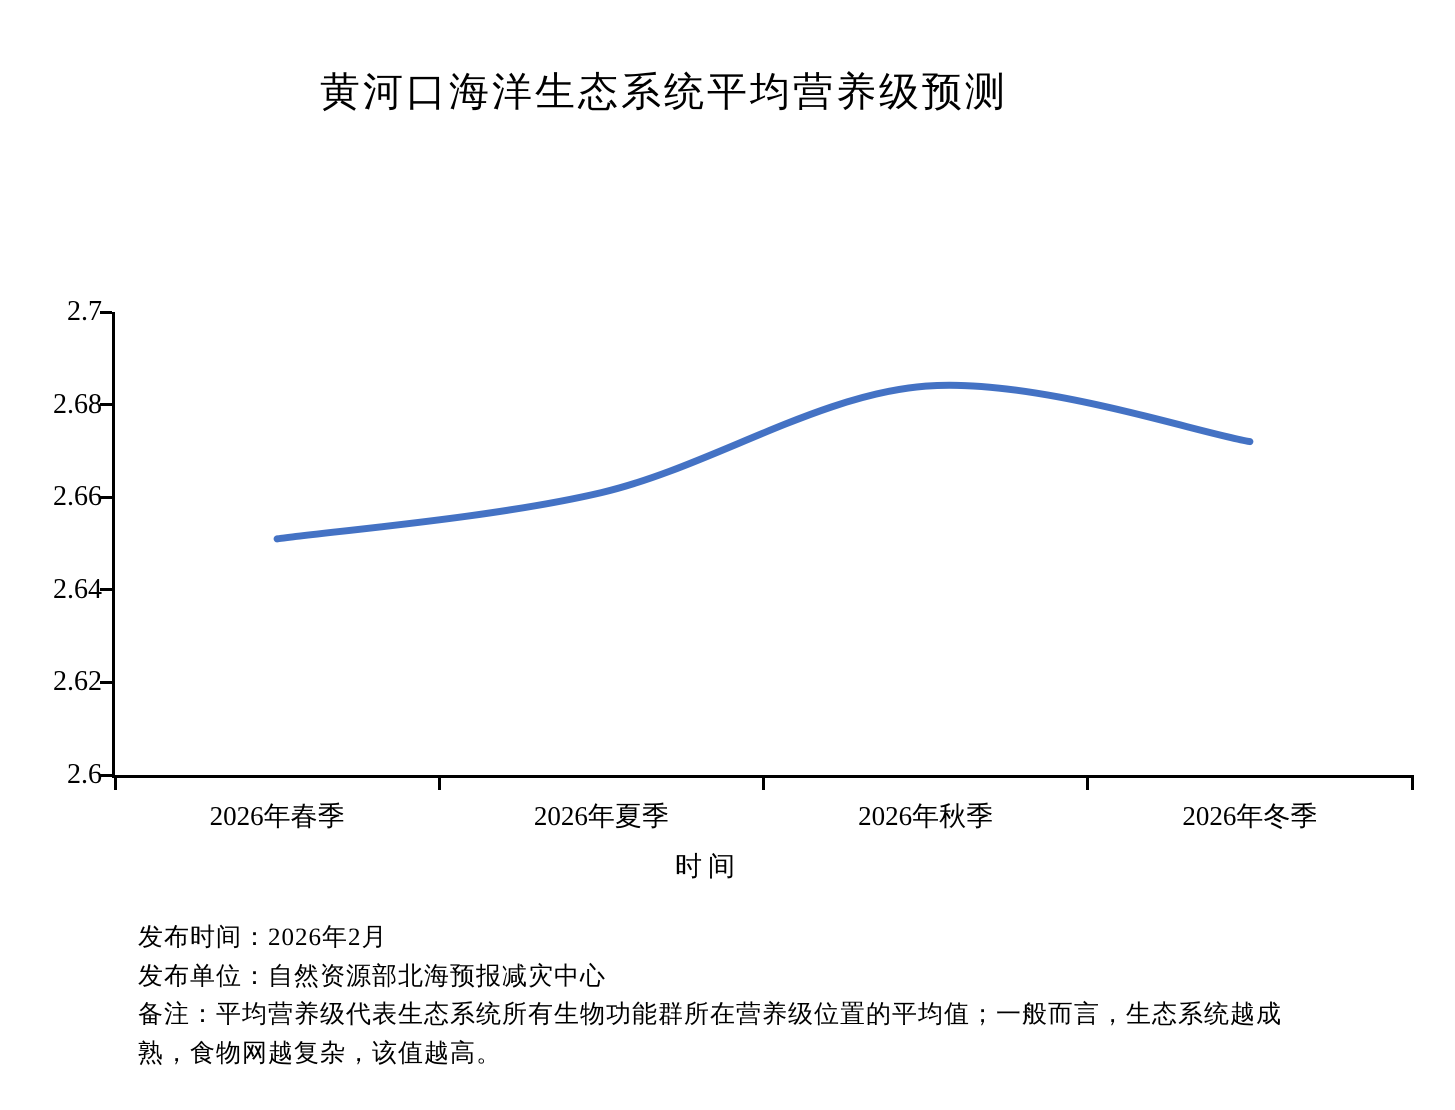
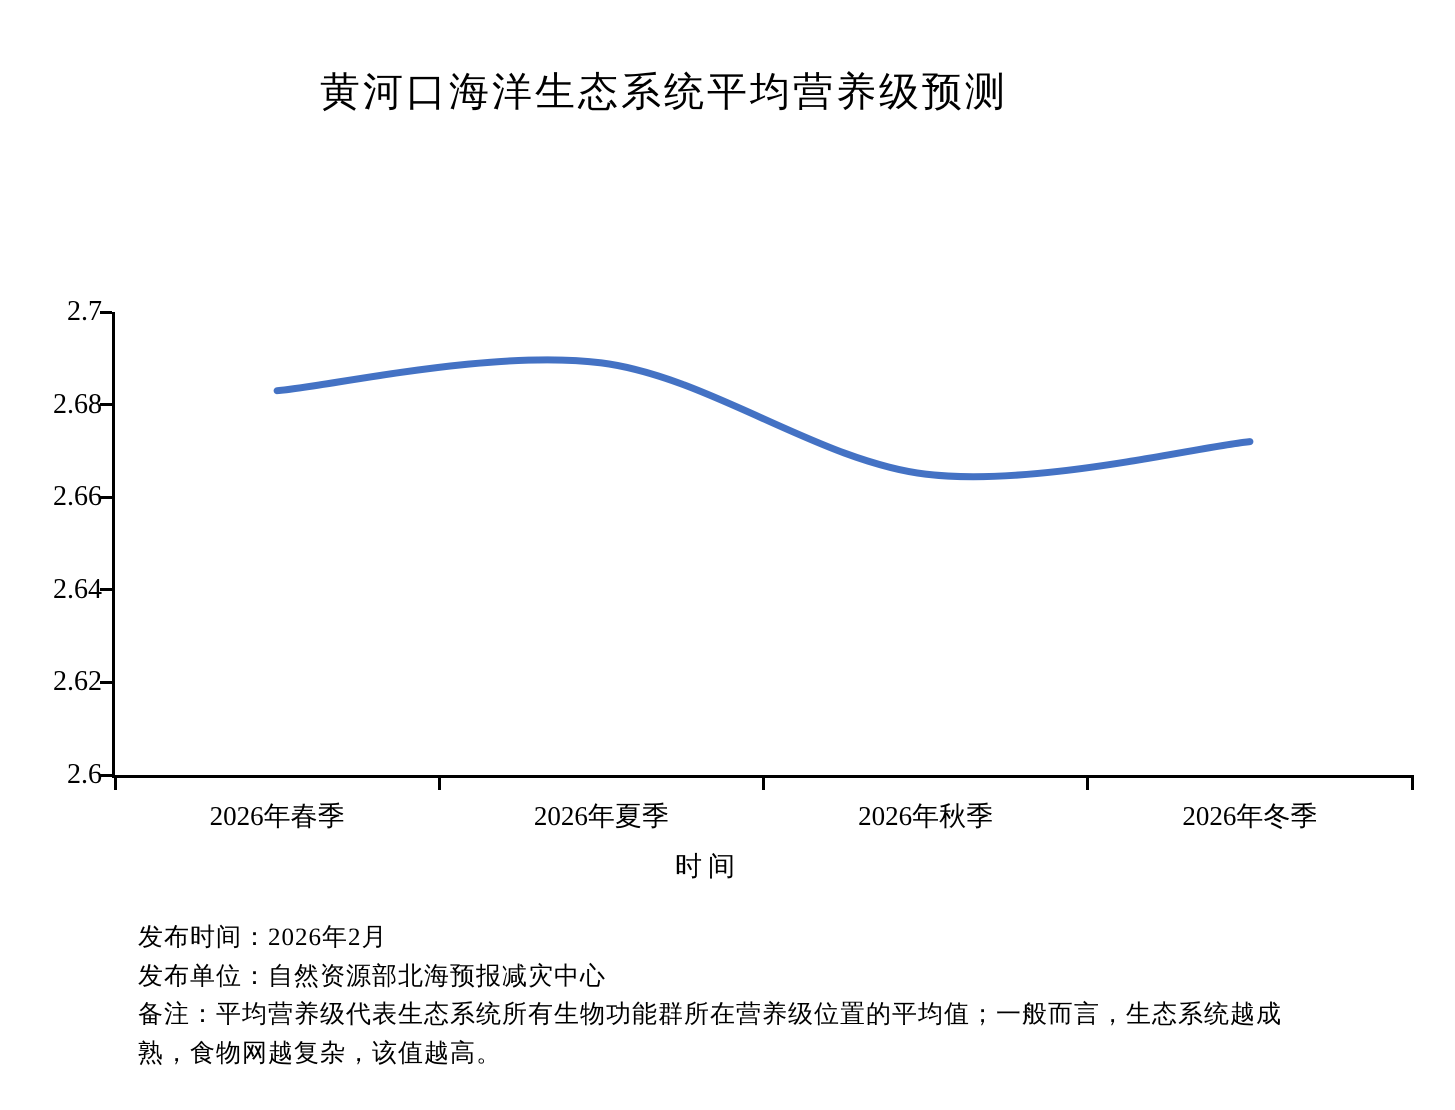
2026年春季: 2.651 -> 2.683
2026年夏季: 2.661 -> 2.689
2026年秋季: 2.684 -> 2.665
